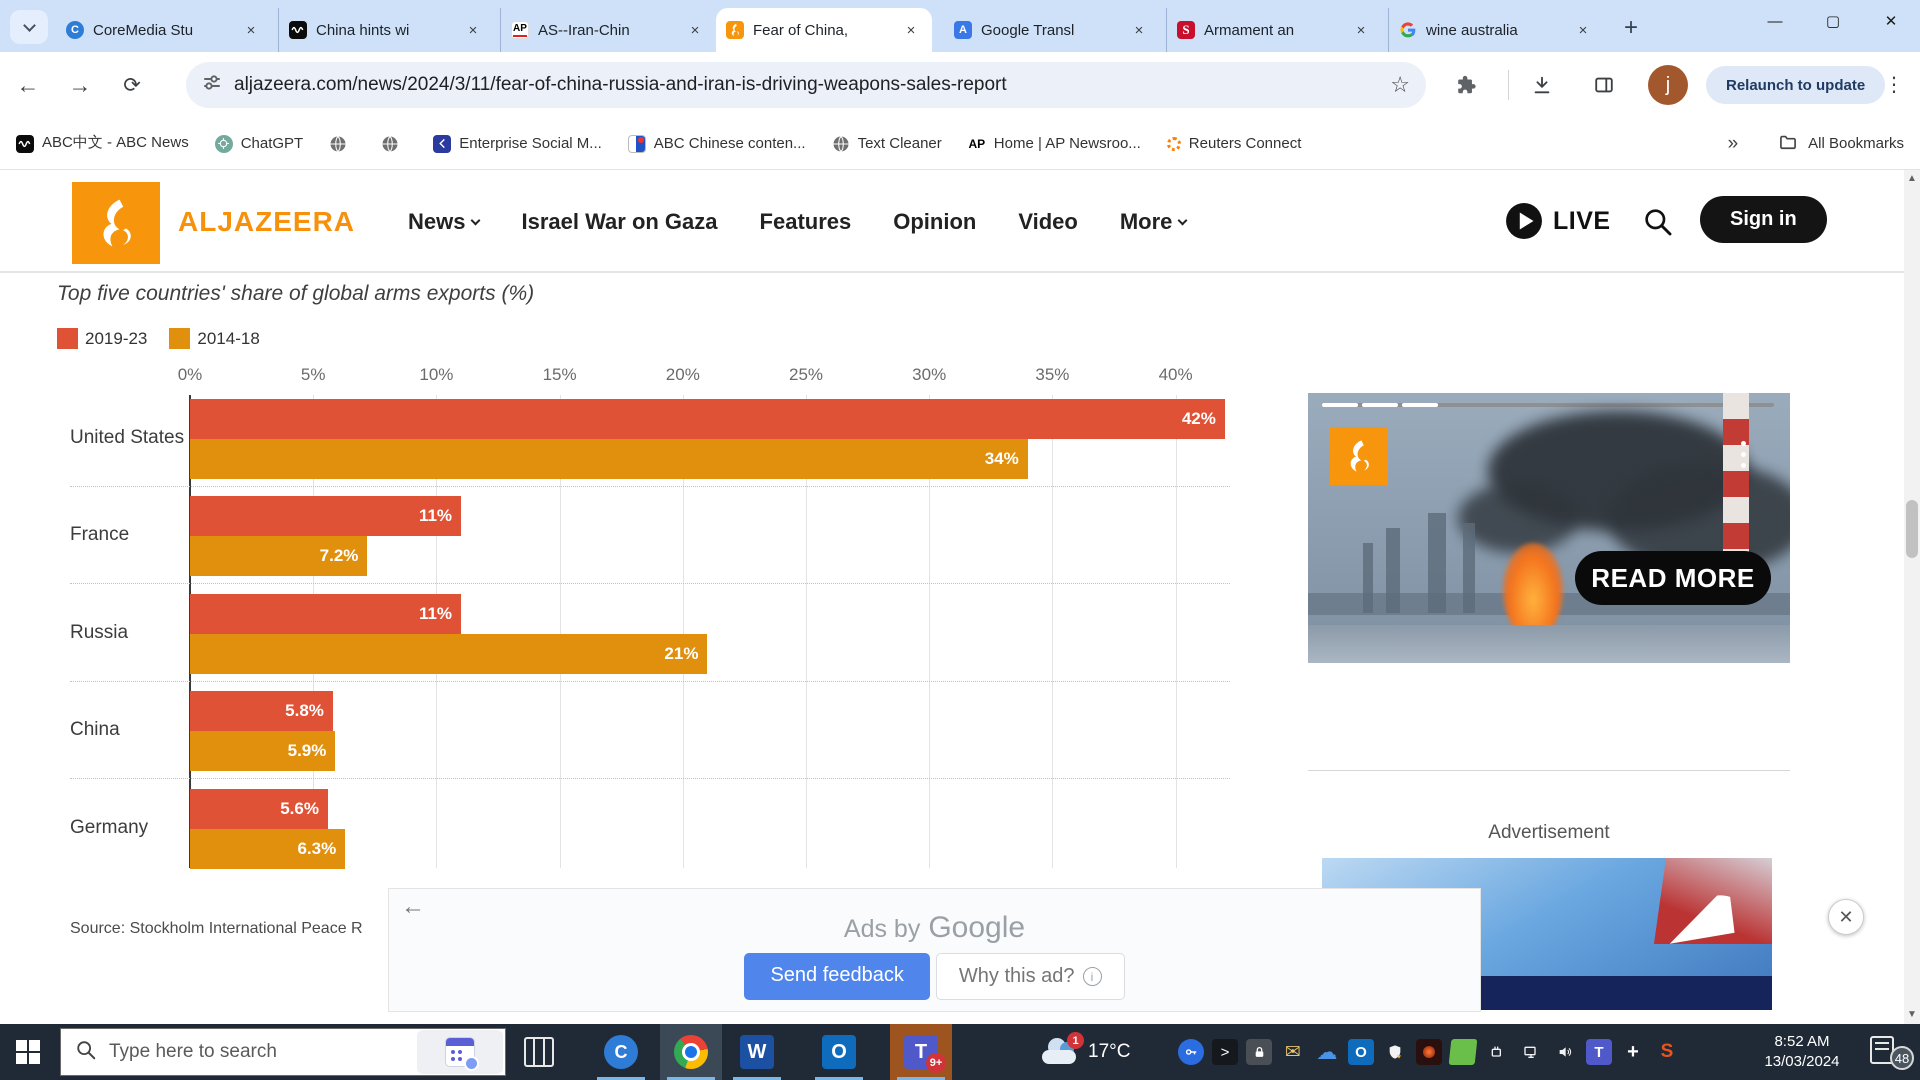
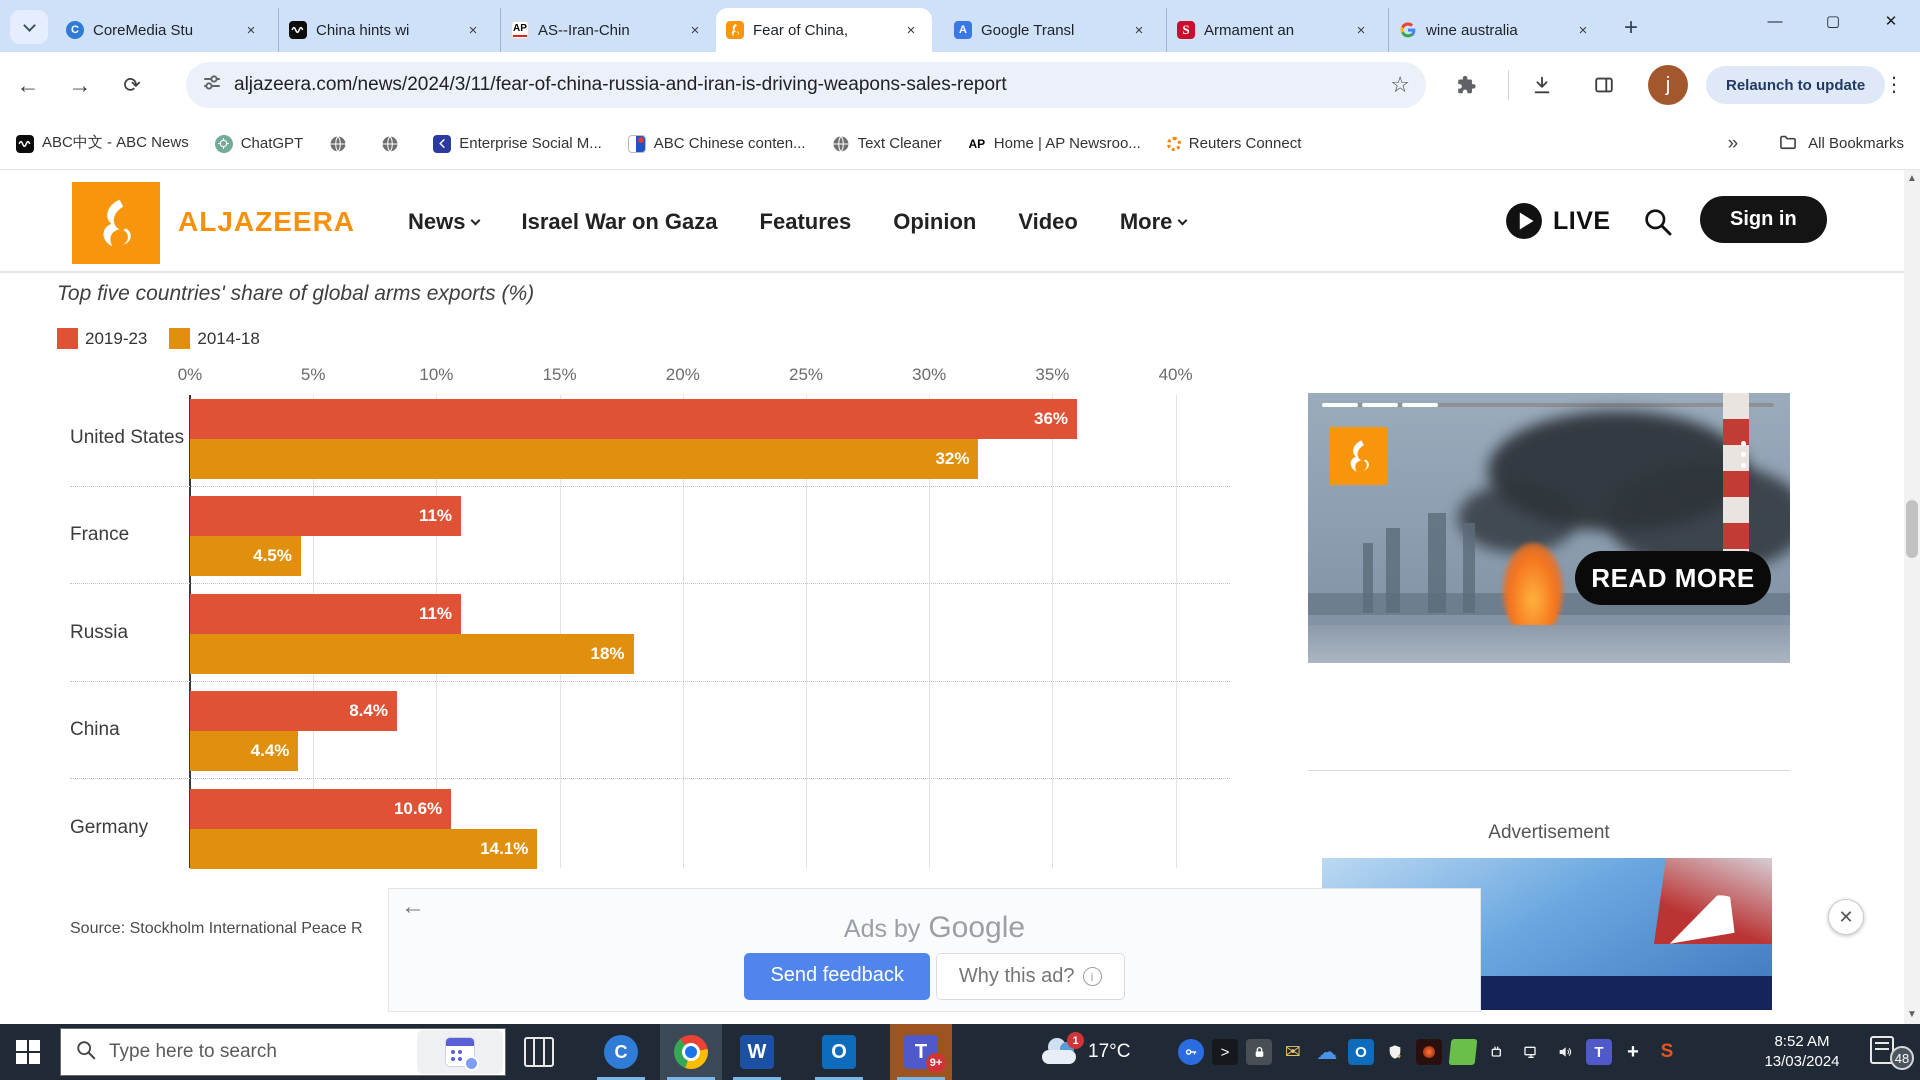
2019-23/United States: 42% -> 36%
2014-18/United States: 34% -> 32%
2014-18/France: 7.2% -> 4.5%
2014-18/Russia: 21% -> 18%
2019-23/China: 5.8% -> 8.4%
2014-18/China: 5.9% -> 4.4%
2019-23/Germany: 5.6% -> 10.6%
2014-18/Germany: 6.3% -> 14.1%
